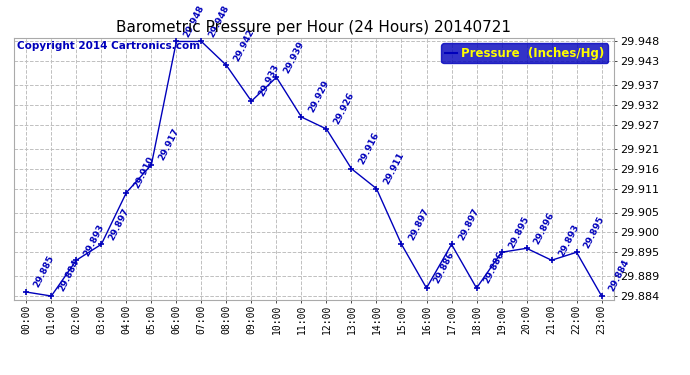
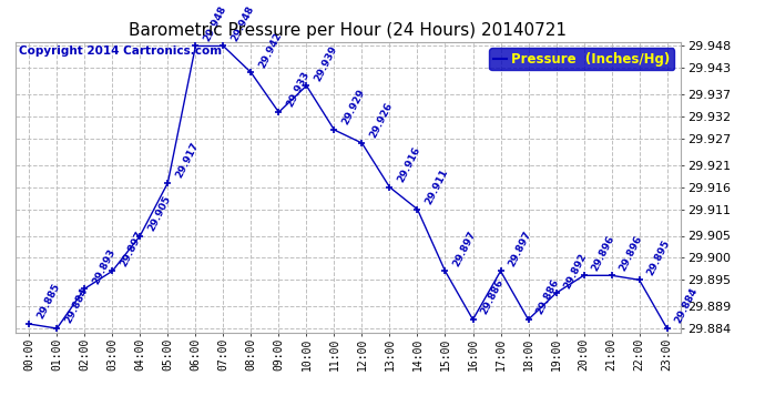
04:00: 29.910 -> 29.905
19:00: 29.895 -> 29.892
21:00: 29.893 -> 29.896
